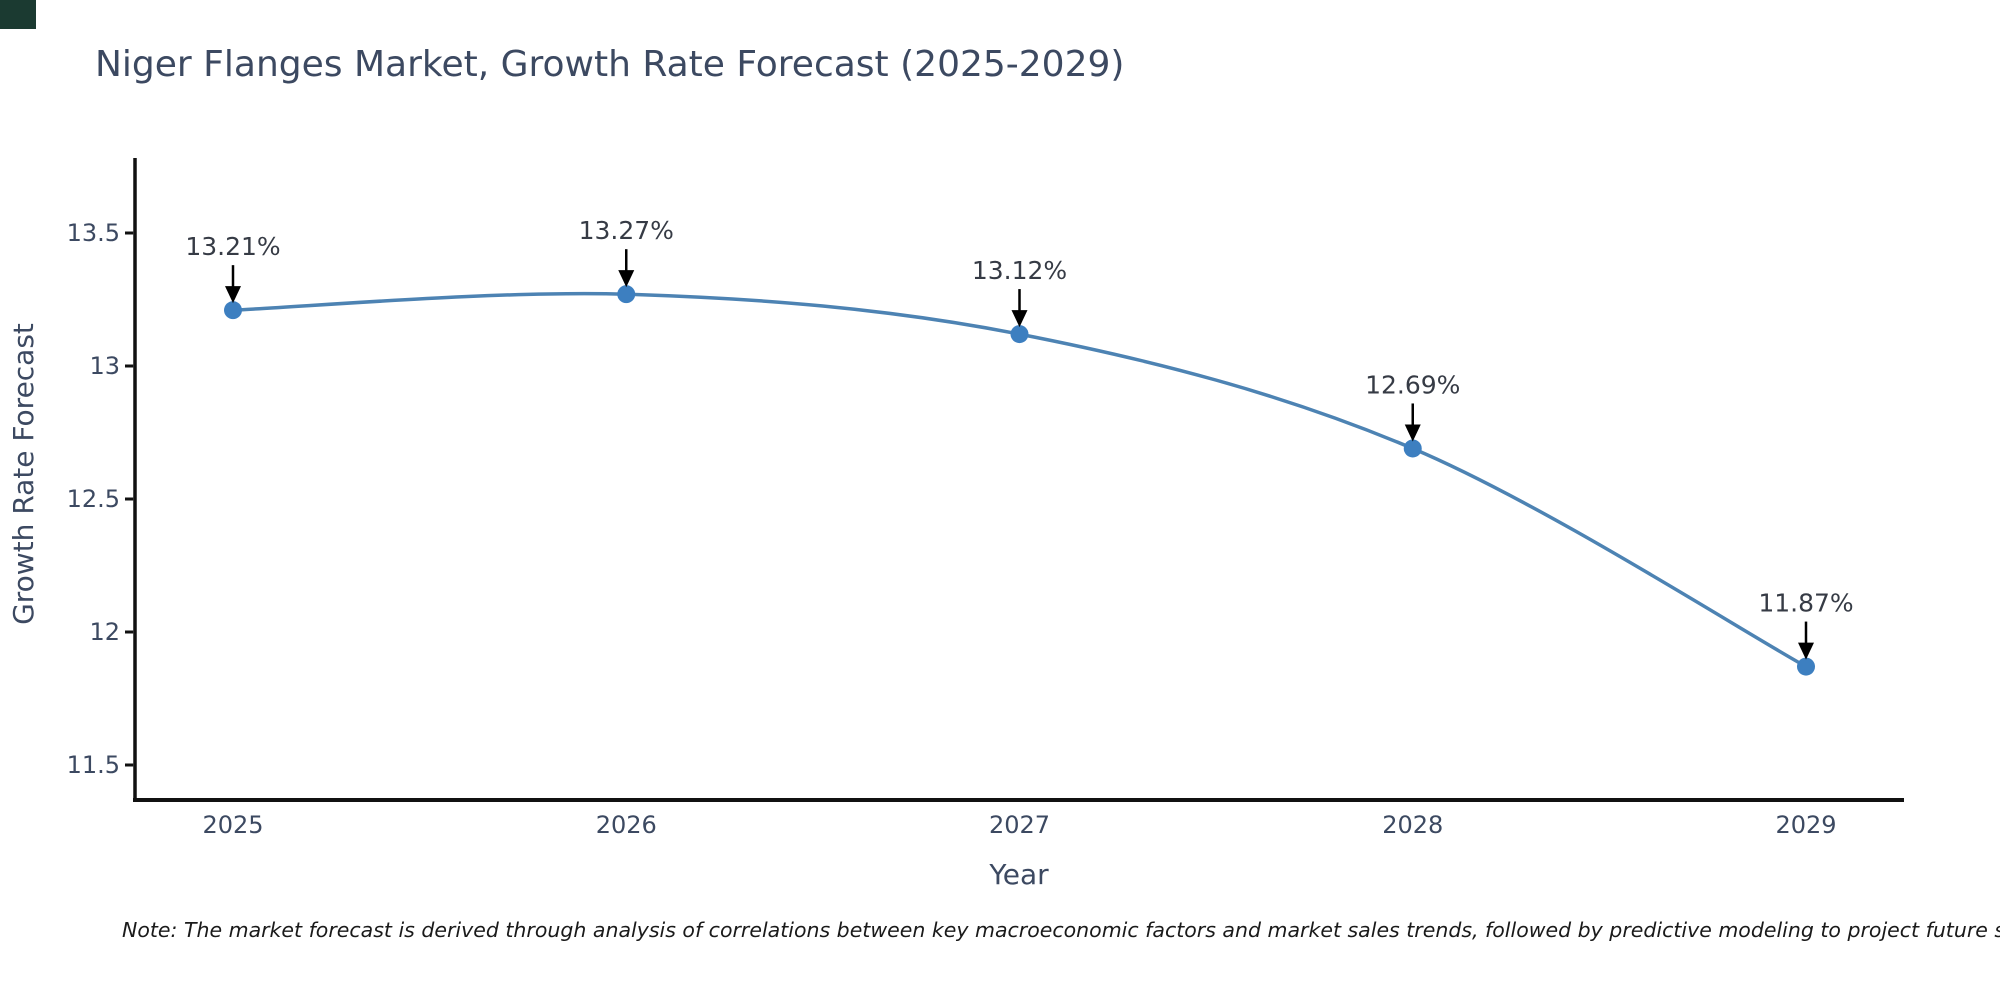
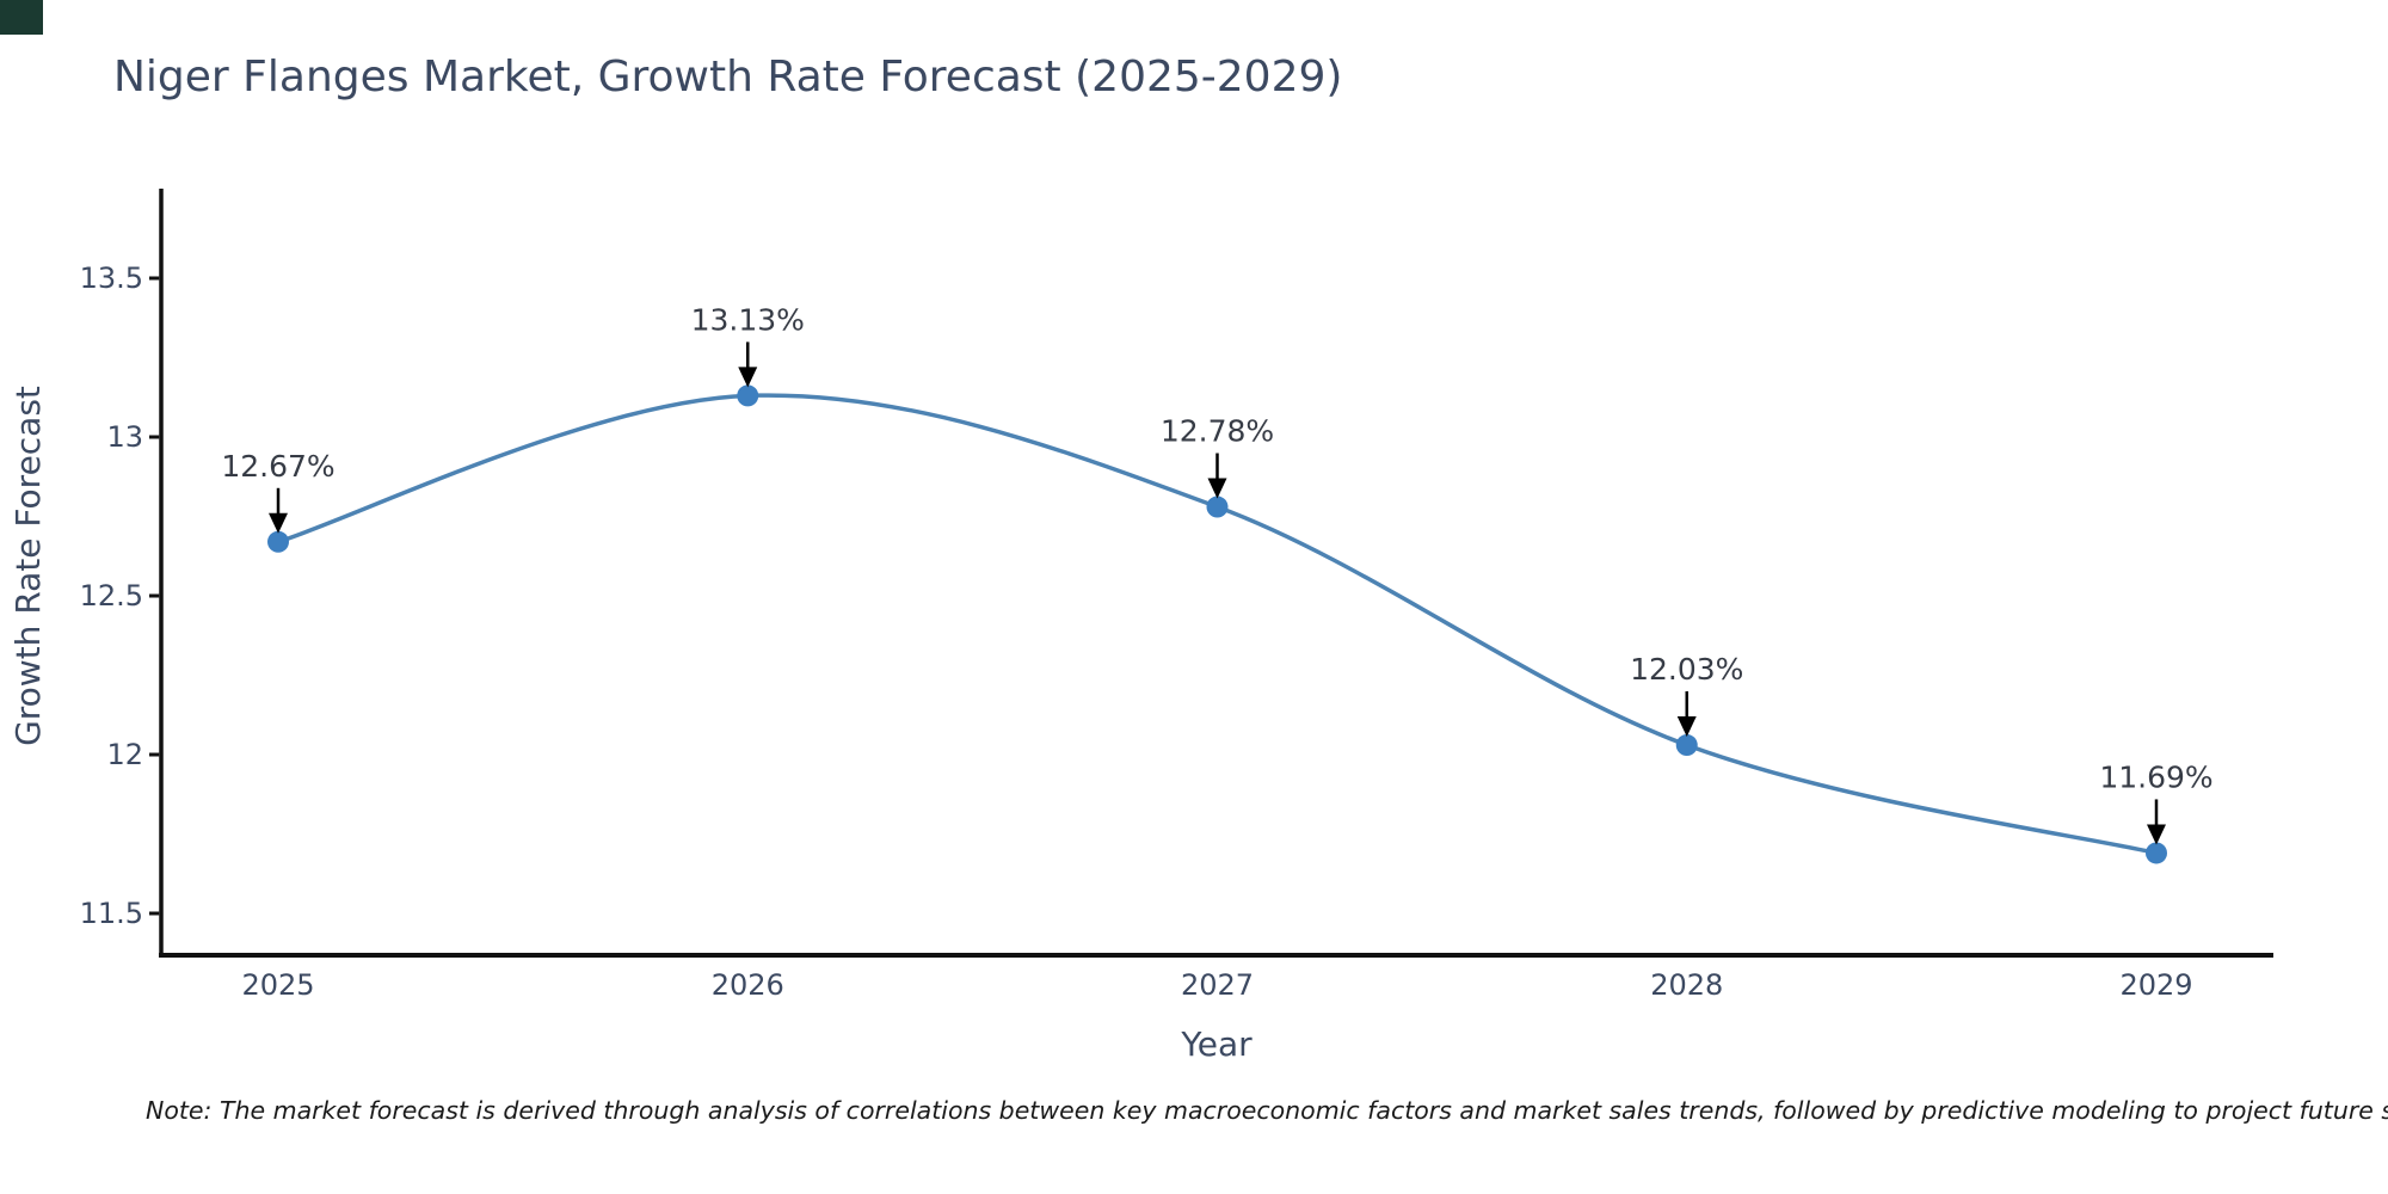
2025: 13.21% -> 12.67%
2026: 13.27% -> 13.13%
2027: 13.12% -> 12.78%
2028: 12.69% -> 12.03%
2029: 11.87% -> 11.69%
